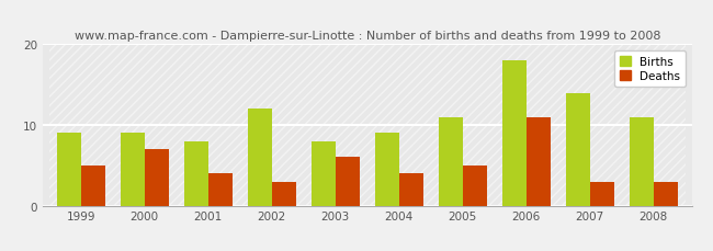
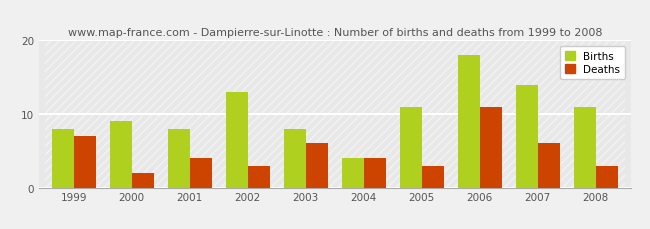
Births/1999: 9 -> 8
Deaths/1999: 5 -> 7
Deaths/2000: 7 -> 2
Births/2002: 12 -> 13
Births/2004: 9 -> 4
Deaths/2005: 5 -> 3
Deaths/2007: 3 -> 6
